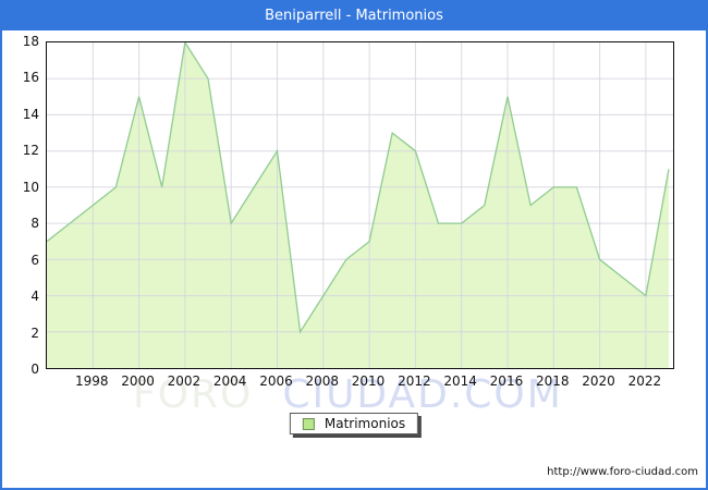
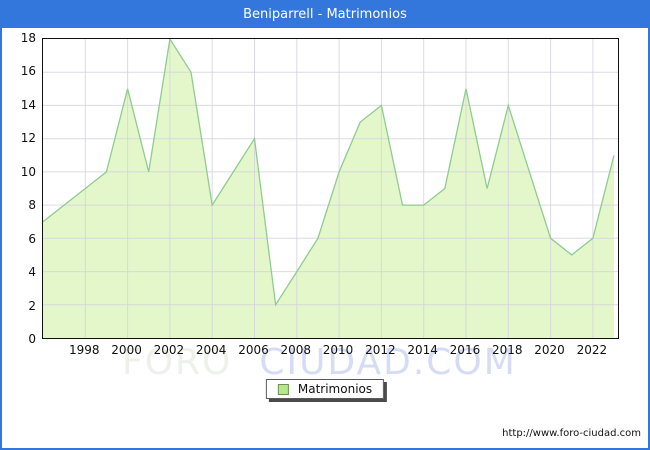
2010: 7 -> 10
2012: 12 -> 14
2018: 10 -> 14
2022: 4 -> 6
